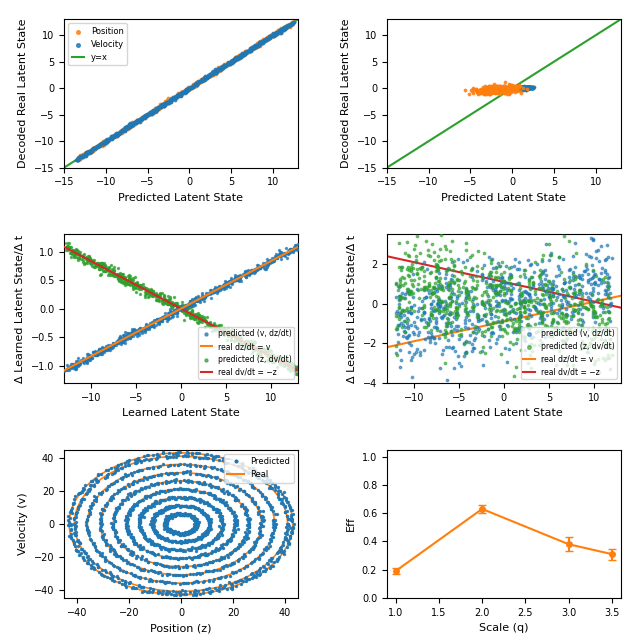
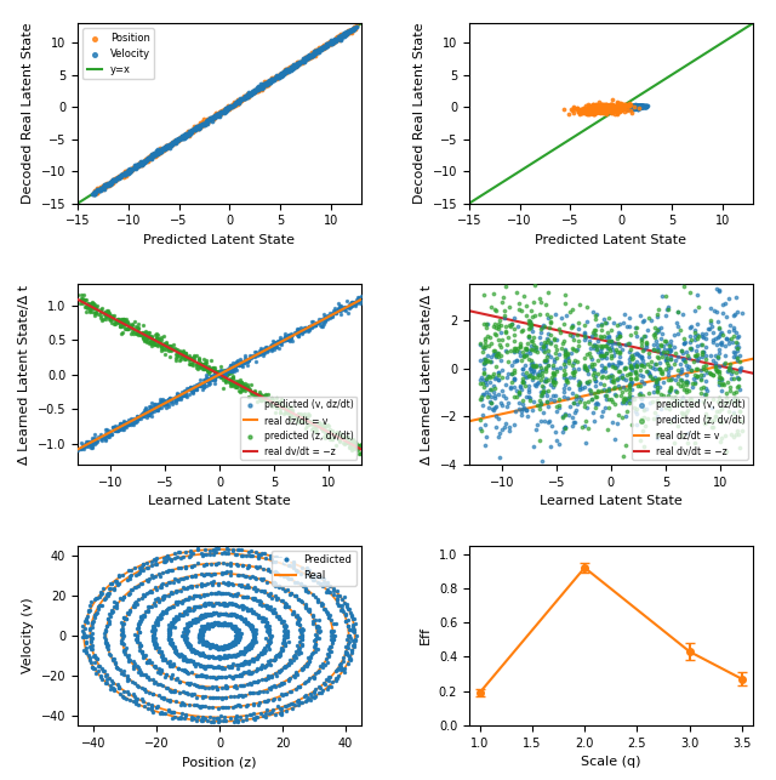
2.0: 0.63 -> 0.92
3.0: 0.38 -> 0.43
3.5: 0.31 -> 0.27
